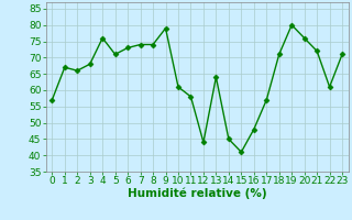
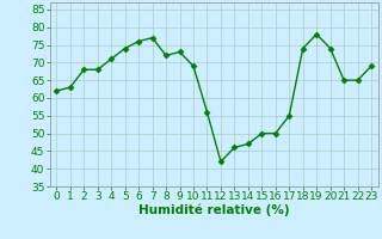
0: 57 -> 62
1: 67 -> 63
2: 66 -> 68
4: 76 -> 71
5: 71 -> 74
6: 73 -> 76
7: 74 -> 77
8: 74 -> 72
9: 79 -> 73
10: 61 -> 69
11: 58 -> 56
12: 44 -> 42
13: 64 -> 46
14: 45 -> 47
15: 41 -> 50
16: 48 -> 50
17: 57 -> 55
18: 71 -> 74
19: 80 -> 78
20: 76 -> 74
21: 72 -> 65
22: 61 -> 65
23: 71 -> 69
